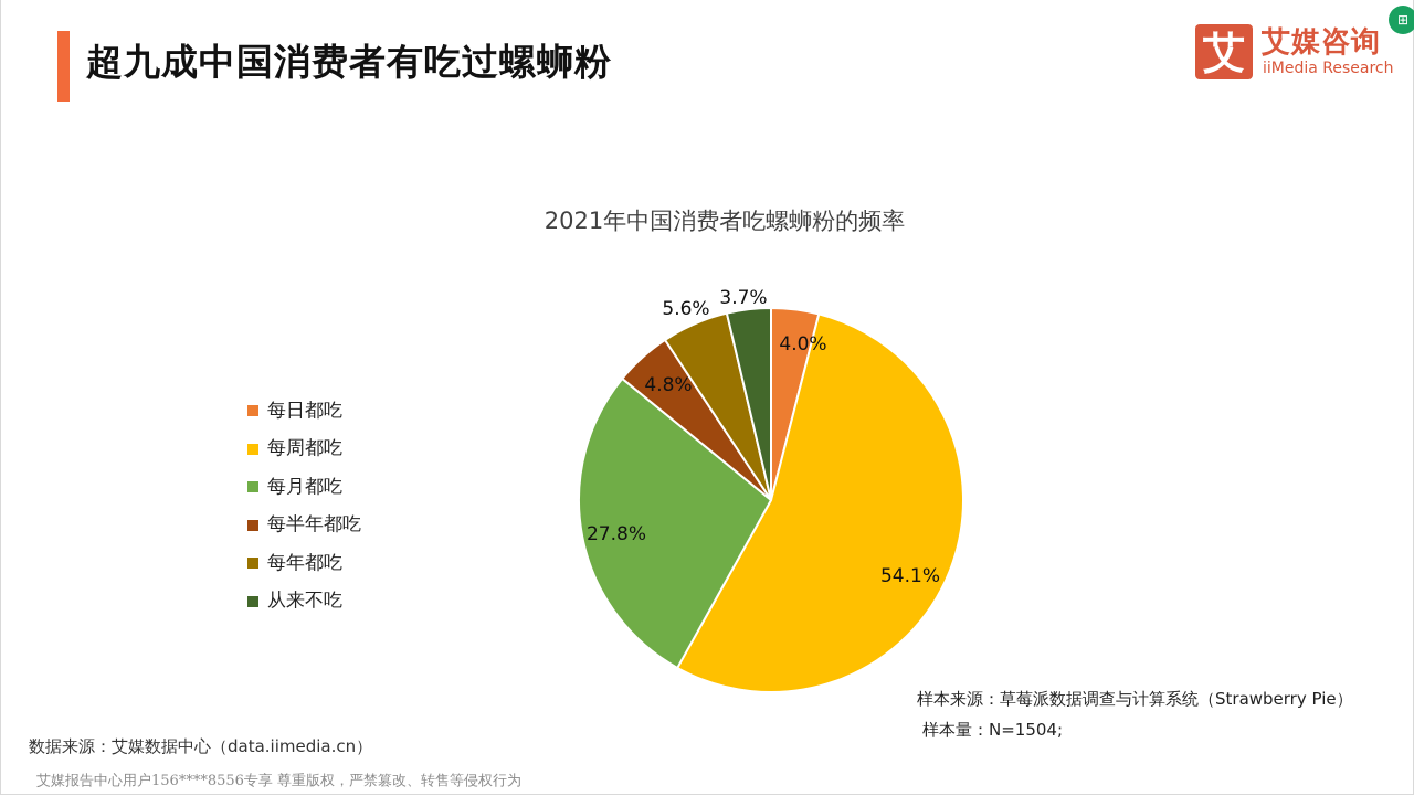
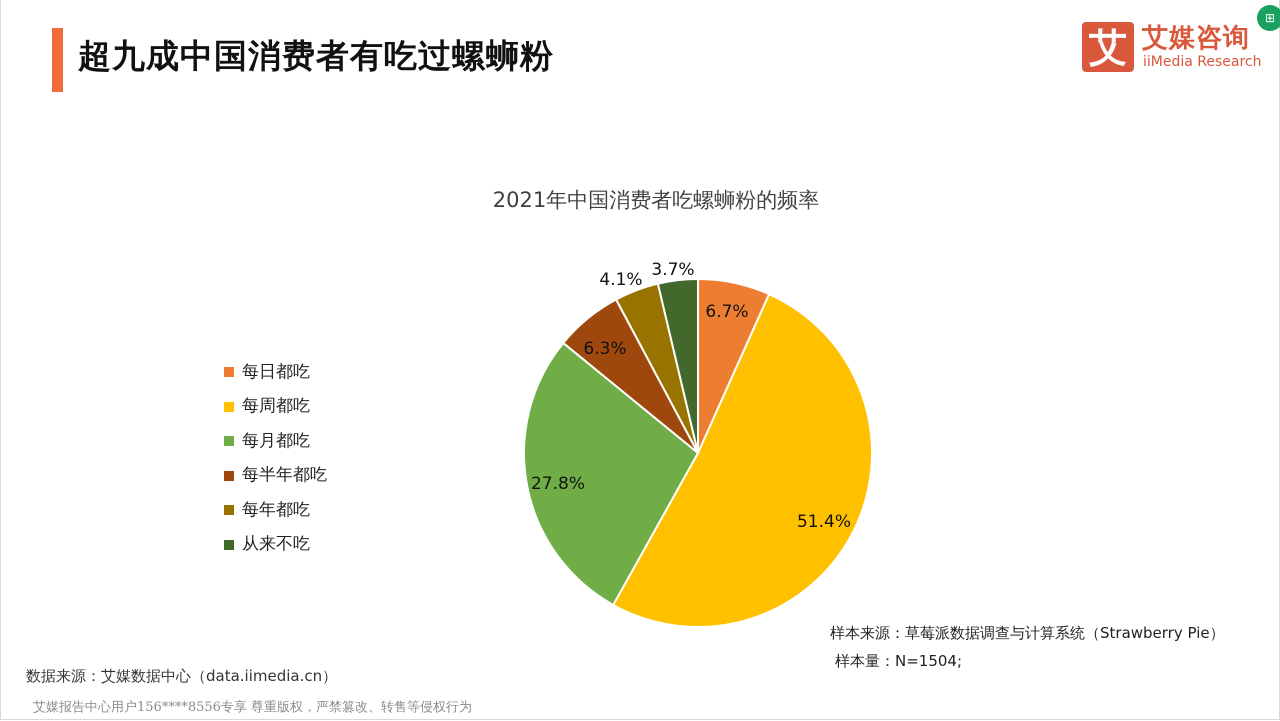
每日都吃: 4.0% -> 6.7%
每周都吃: 54.1% -> 51.4%
每半年都吃: 4.8% -> 6.3%
每年都吃: 5.6% -> 4.1%
